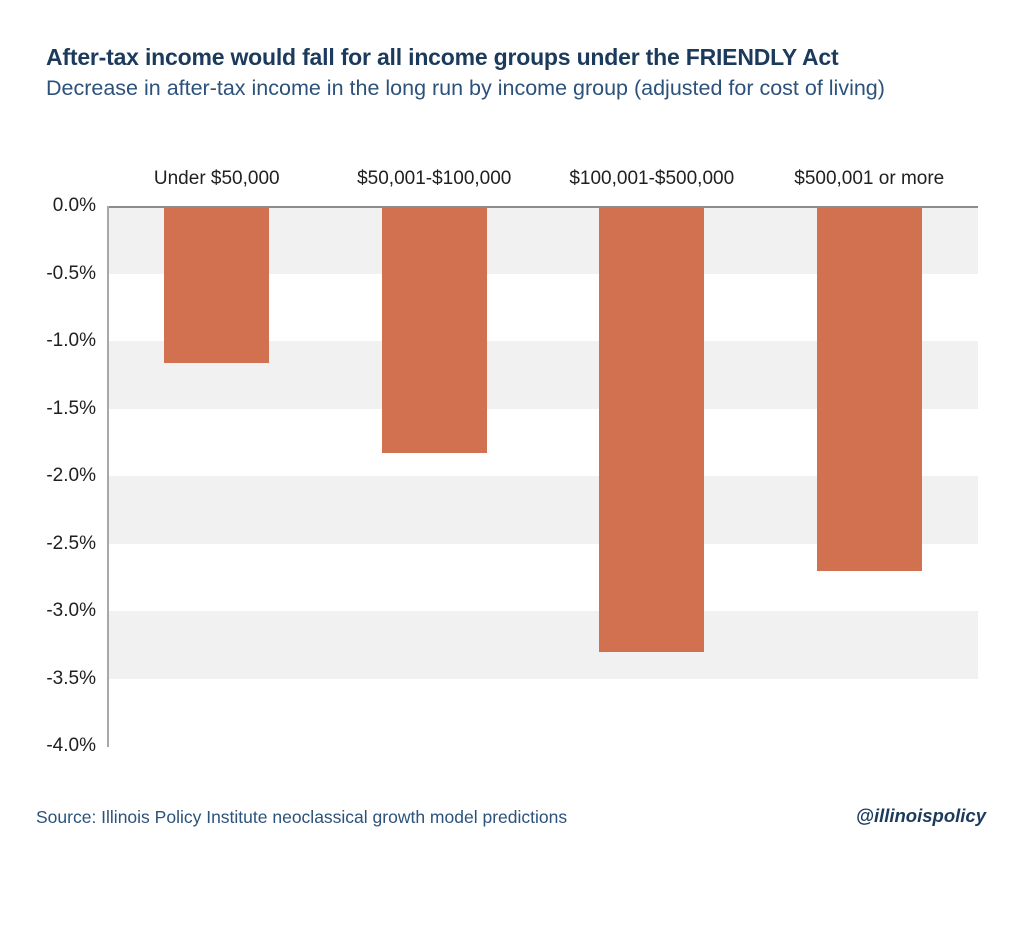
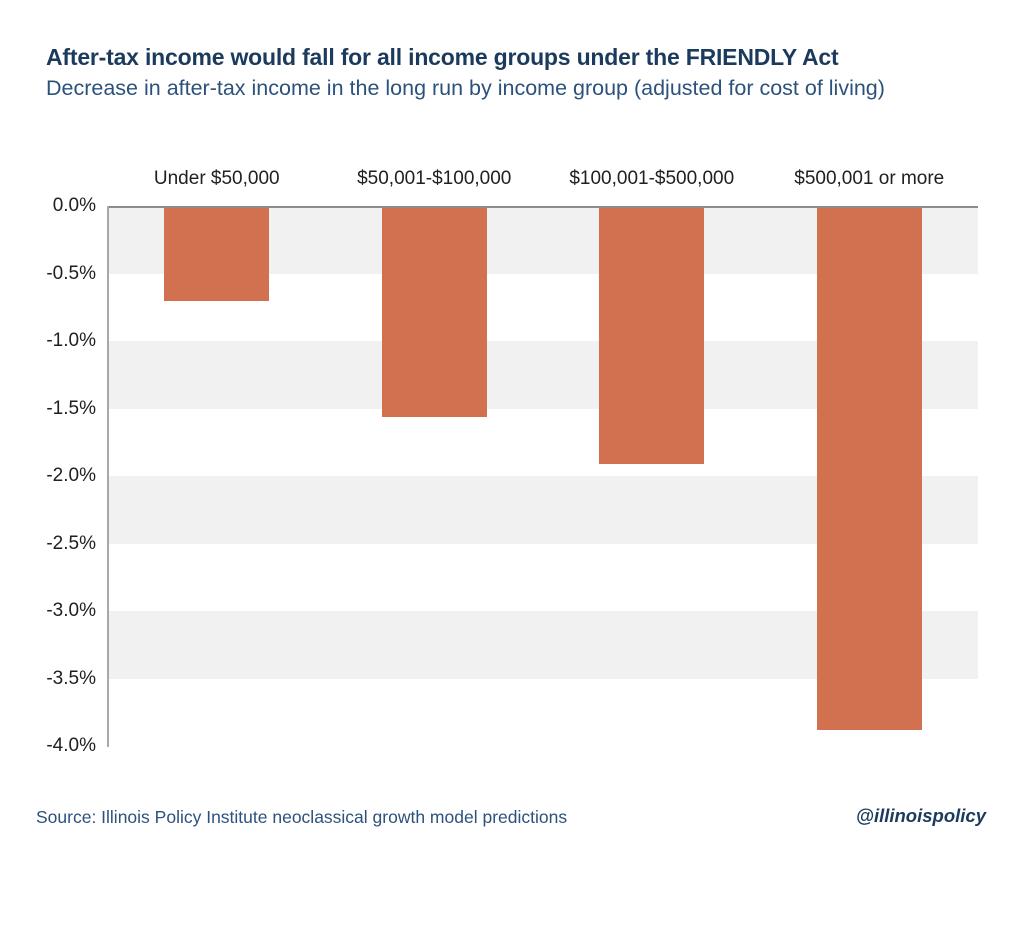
Under $50,000: -1.16% -> -0.70%
$50,001-$100,000: -1.83% -> -1.56%
$100,001-$500,000: -3.30% -> -1.91%
$500,001 or more: -2.70% -> -3.88%
